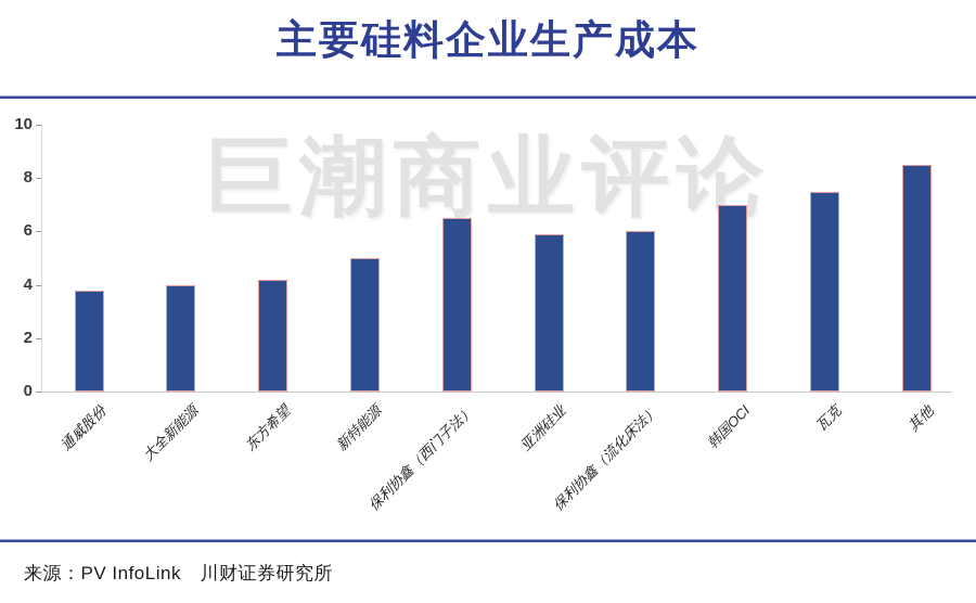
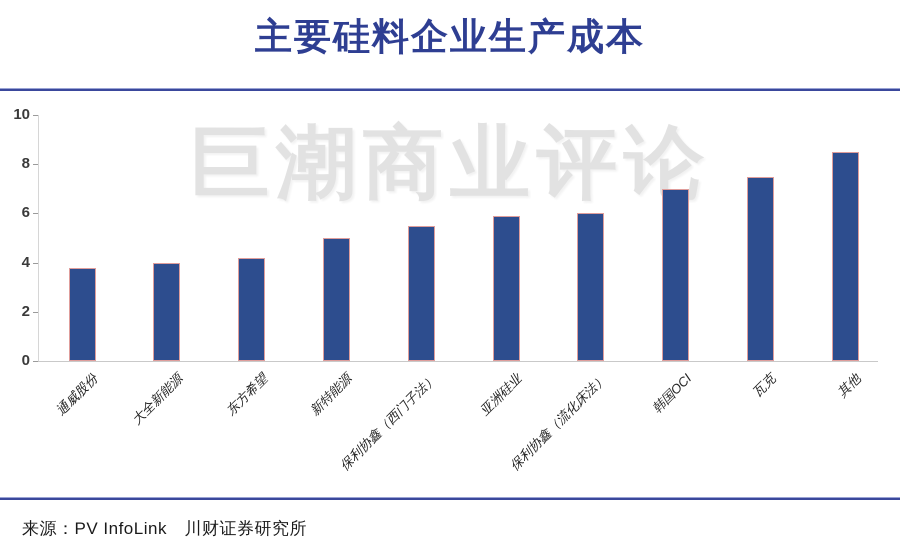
保利协鑫（西门子法）: 6.5 -> 5.5
